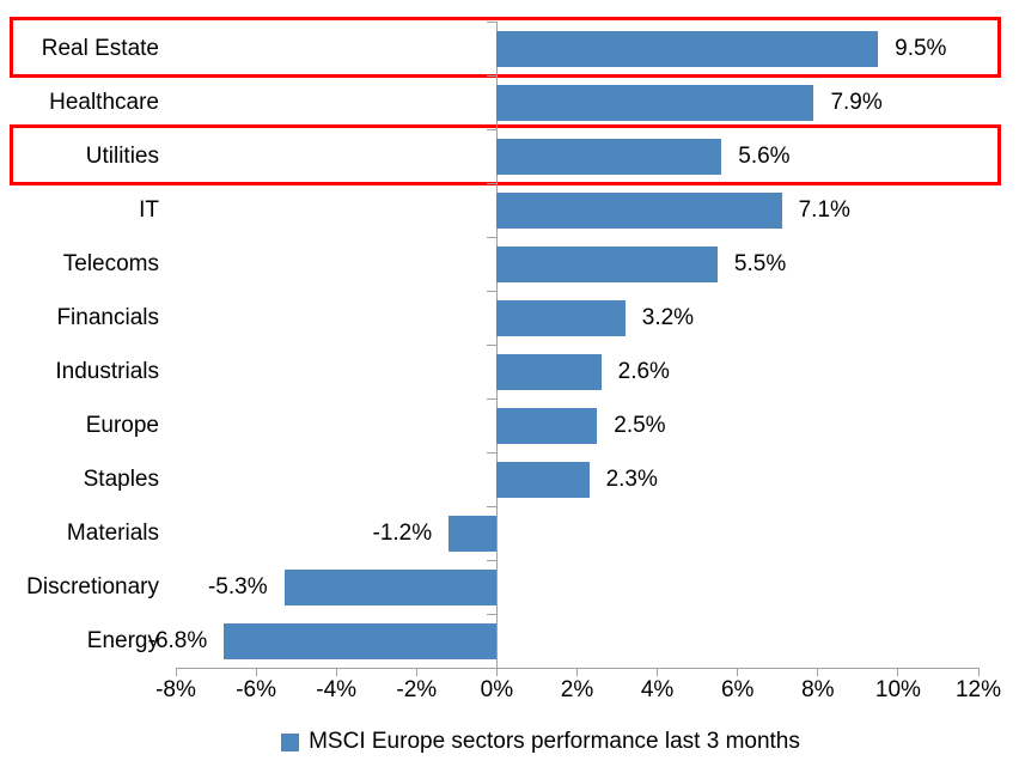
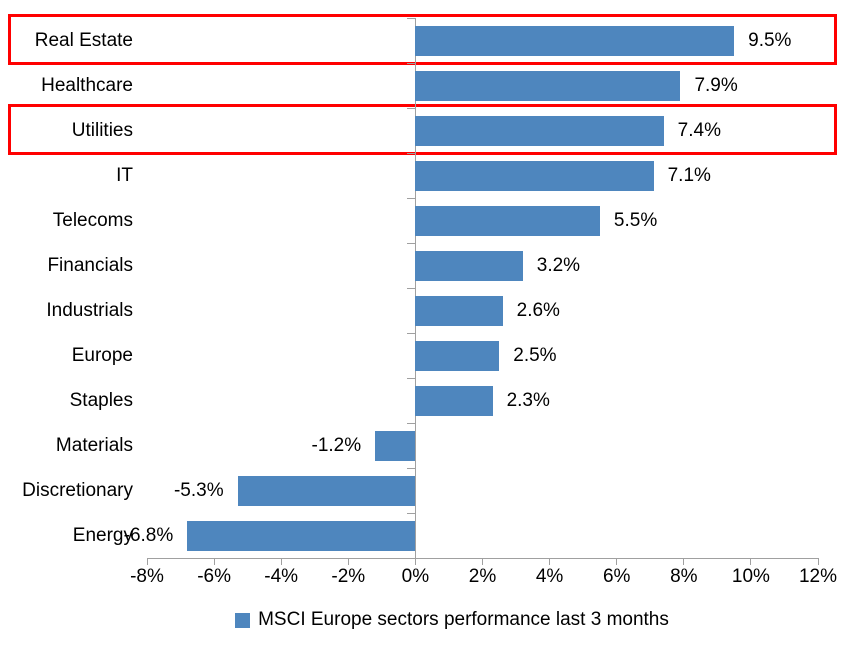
Utilities: 5.6% -> 7.4%
